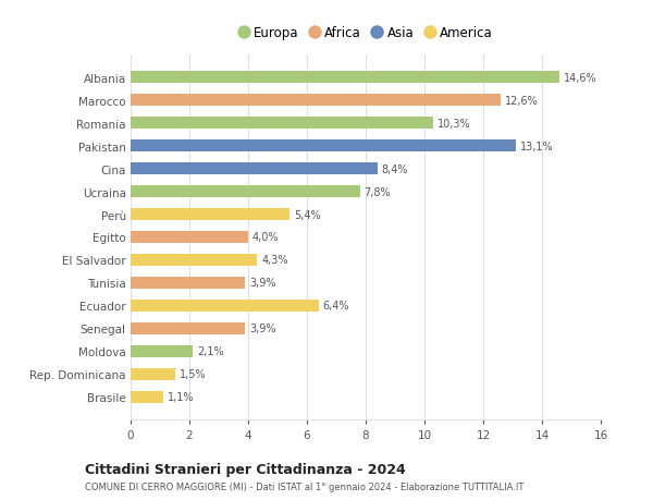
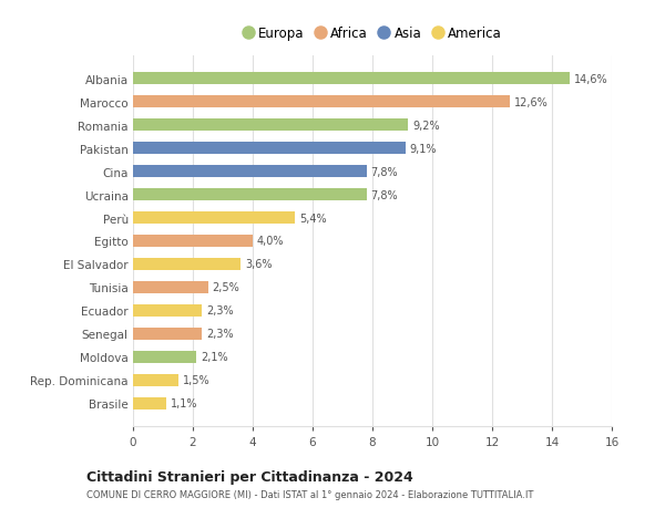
Romania: 10,3% -> 9,2%
Pakistan: 13,1% -> 9,1%
Cina: 8,4% -> 7,8%
El Salvador: 4,3% -> 3,6%
Tunisia: 3,9% -> 2,5%
Ecuador: 6,4% -> 2,3%
Senegal: 3,9% -> 2,3%
